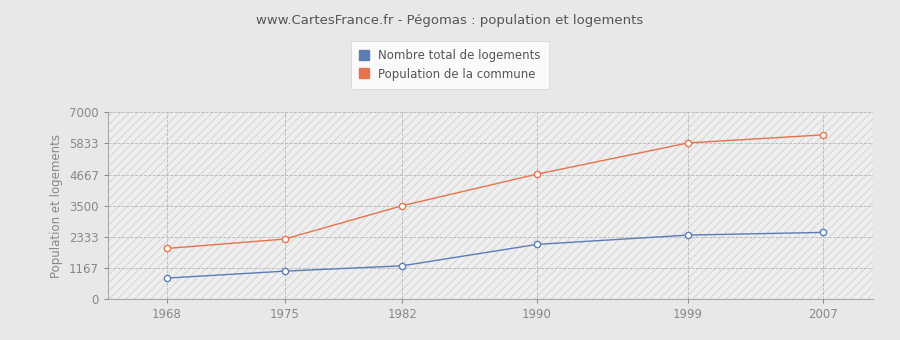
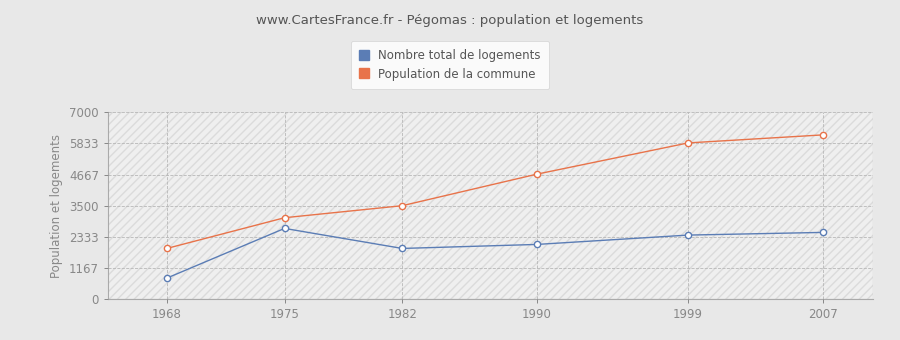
Nombre total de logements/1975: 1050 -> 2650
Population de la commune/1975: 2250 -> 3050
Nombre total de logements/1982: 1250 -> 1900
